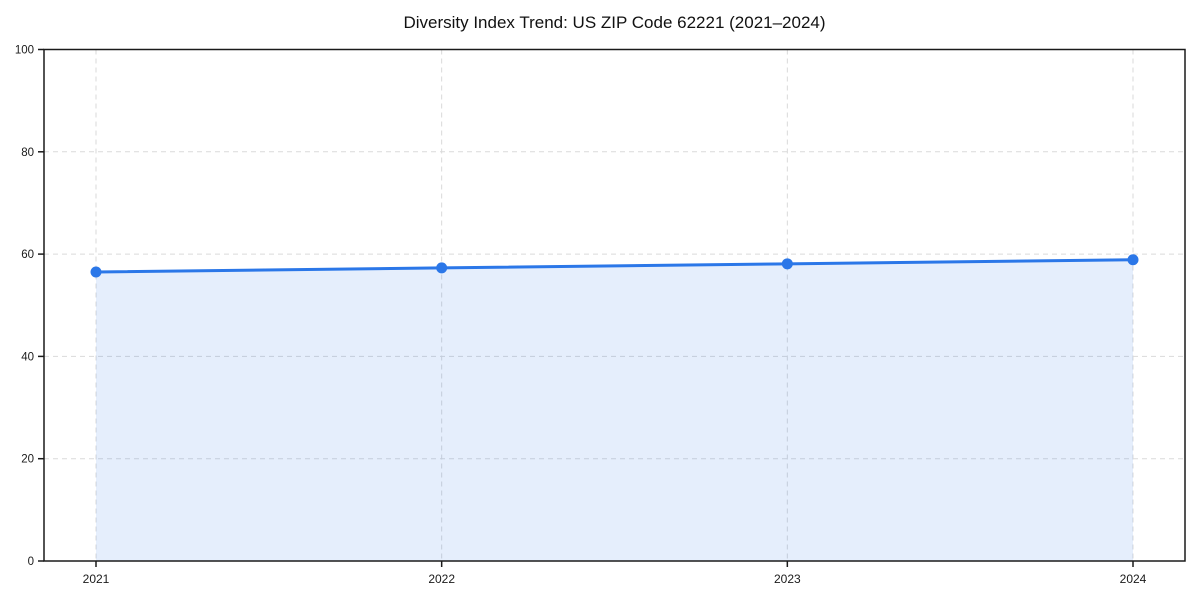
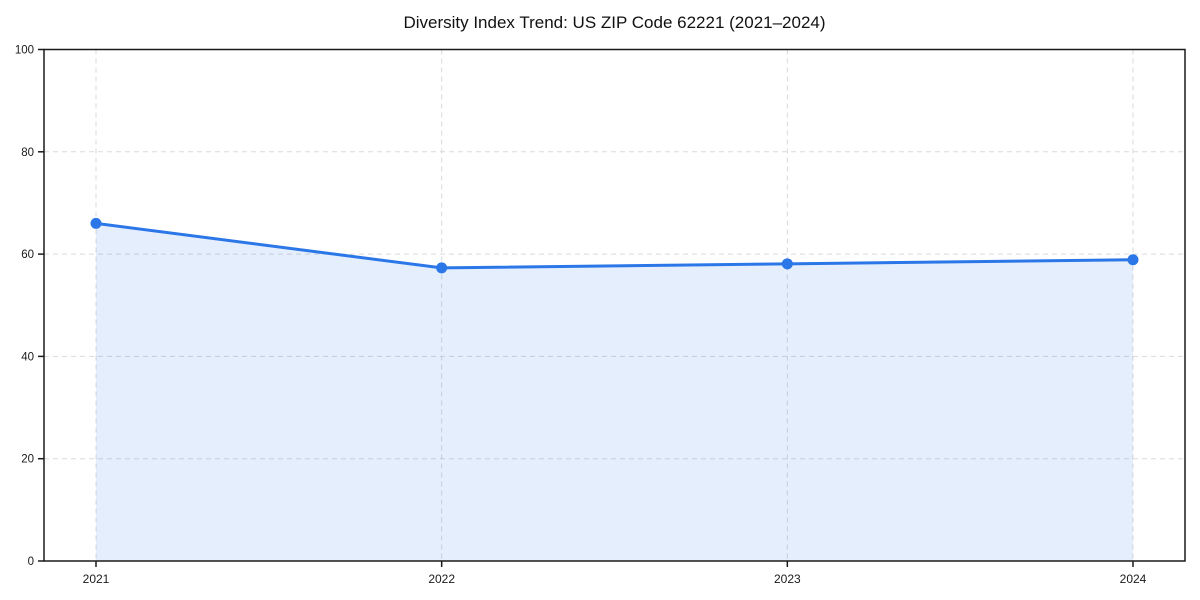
2021: 56 -> 66
